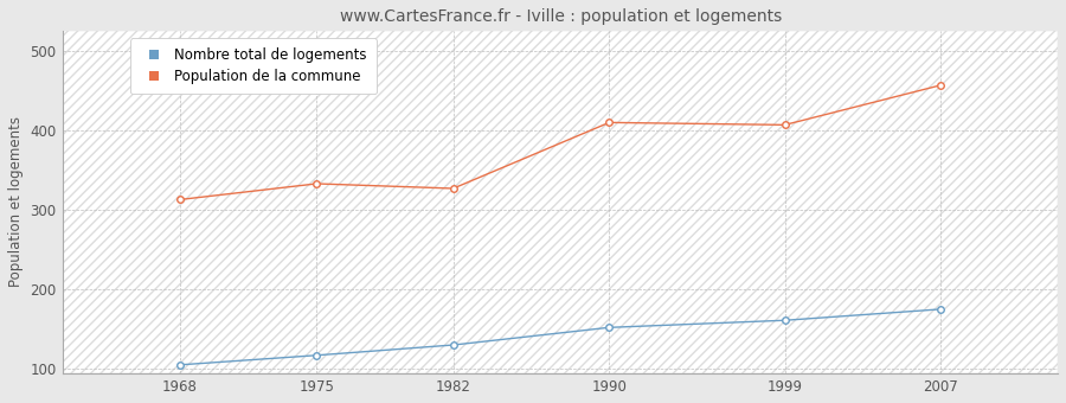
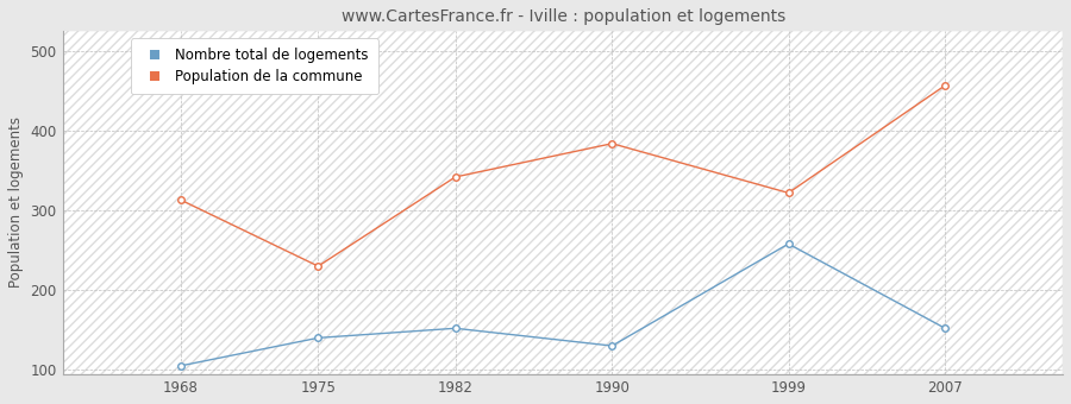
Nombre total de logements/1975: 117 -> 140
Population de la commune/1975: 333 -> 230
Nombre total de logements/1982: 130 -> 152
Population de la commune/1982: 327 -> 342
Nombre total de logements/1990: 152 -> 130
Population de la commune/1990: 410 -> 384
Nombre total de logements/1999: 161 -> 258
Population de la commune/1999: 407 -> 322
Nombre total de logements/2007: 175 -> 152
